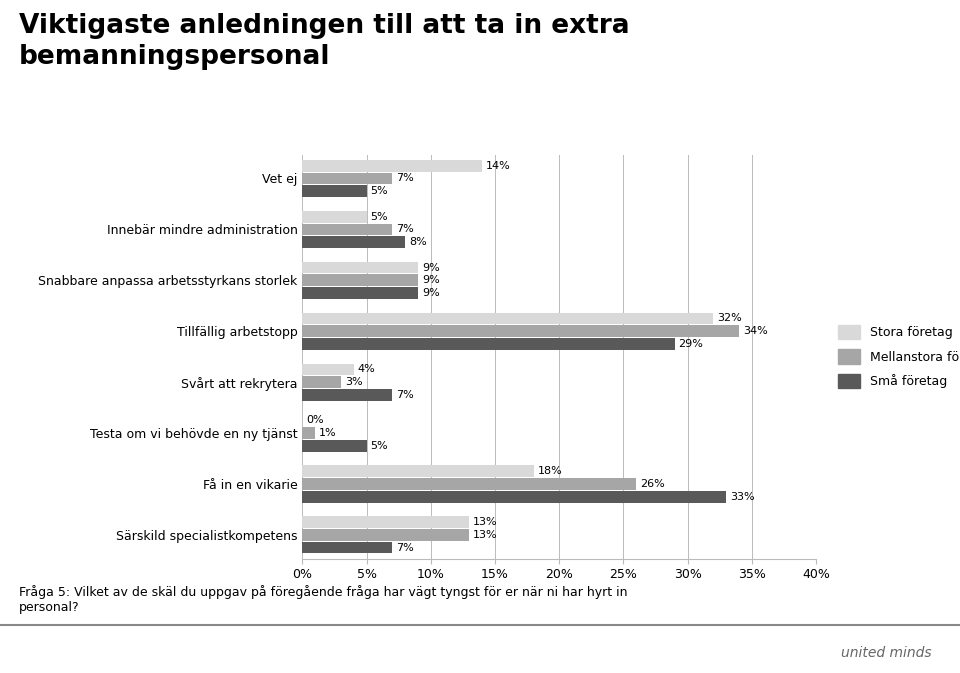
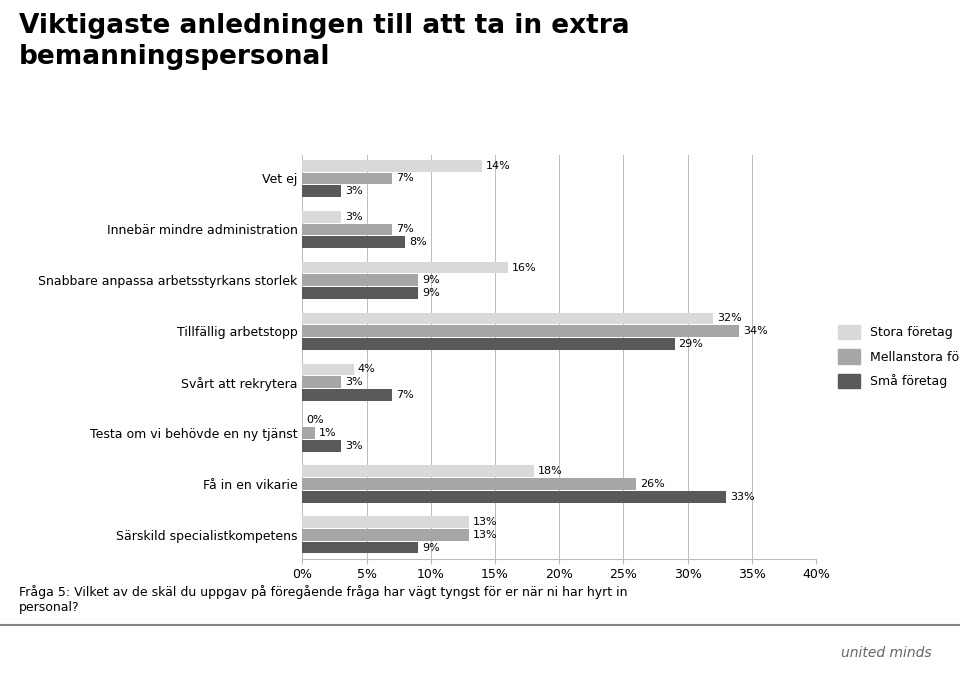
Små företag/Vet ej: 5% -> 3%
Stora företag/Innebär mindre administration: 5% -> 3%
Stora företag/Snabbare anpassa arbetsstyrkans storlek: 9% -> 16%
Små företag/Testa om vi behövde en ny tjänst: 5% -> 3%
Små företag/Särskild specialistkompetens: 7% -> 9%
